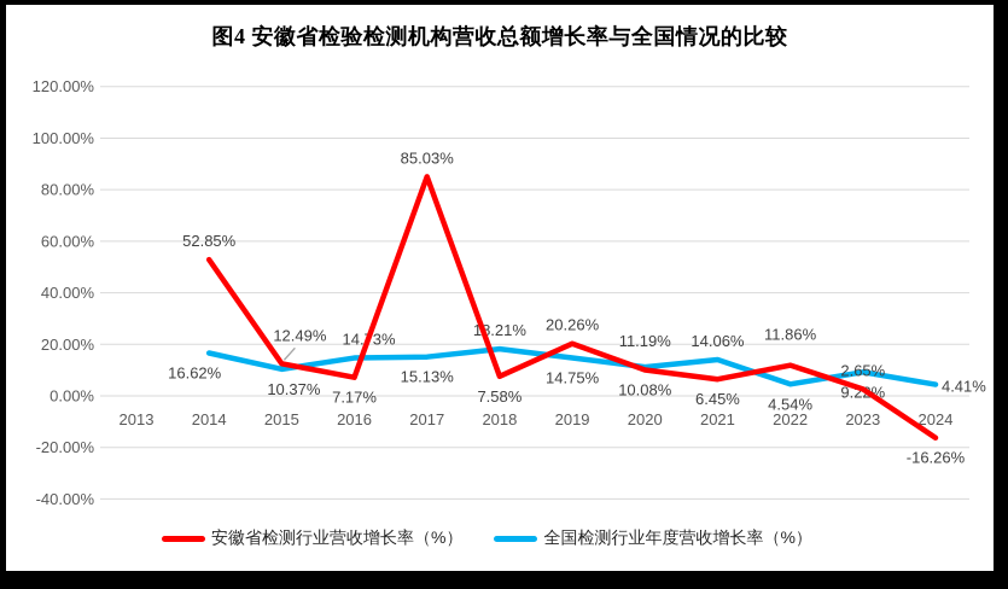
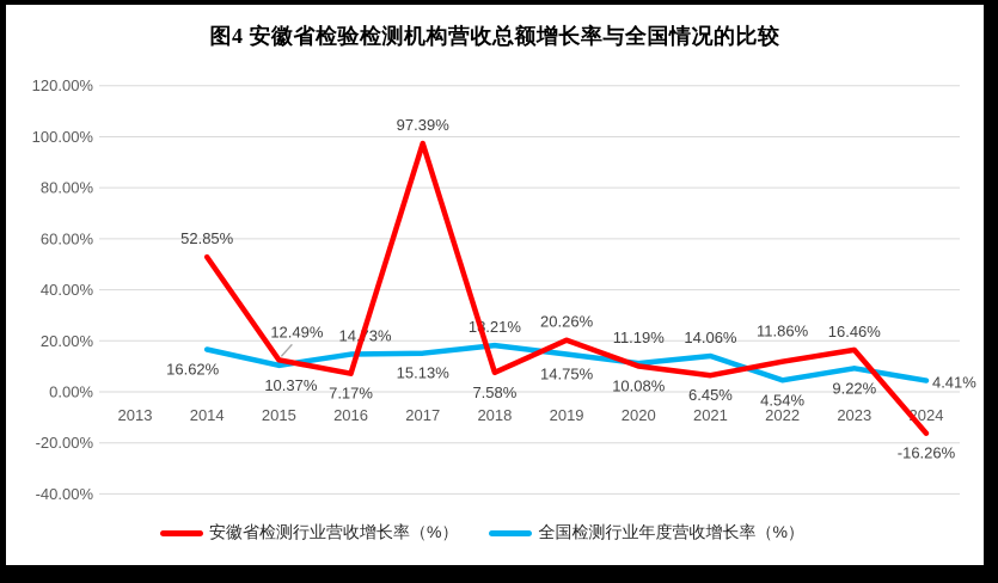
安徽省检测行业营收增长率（%）/2017: 85.03% -> 97.39%
安徽省检测行业营收增长率（%）/2023: 2.65% -> 16.46%
